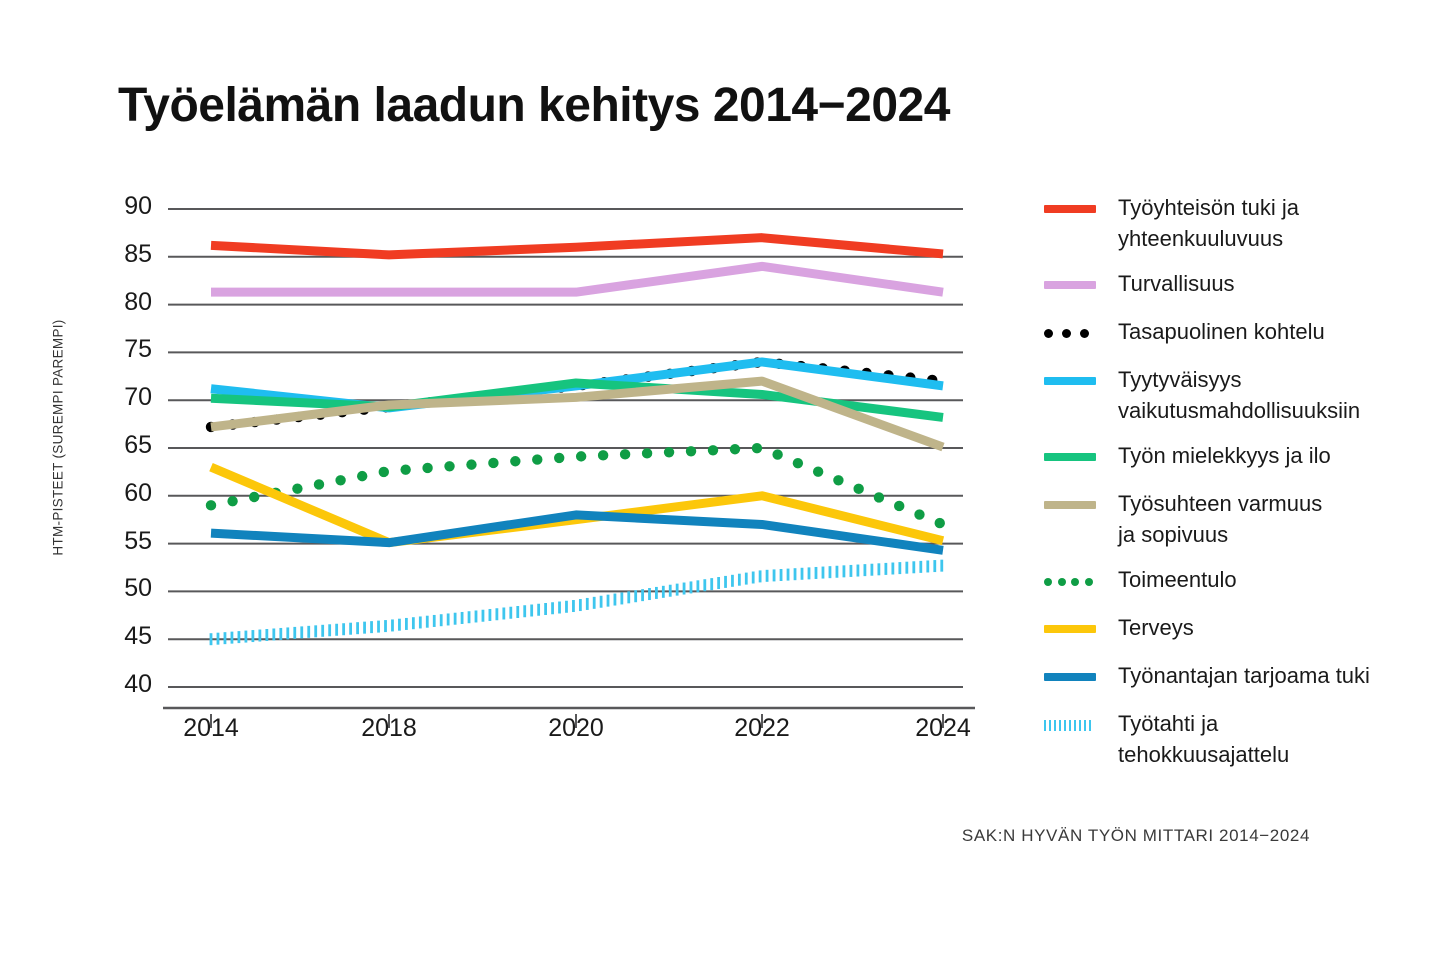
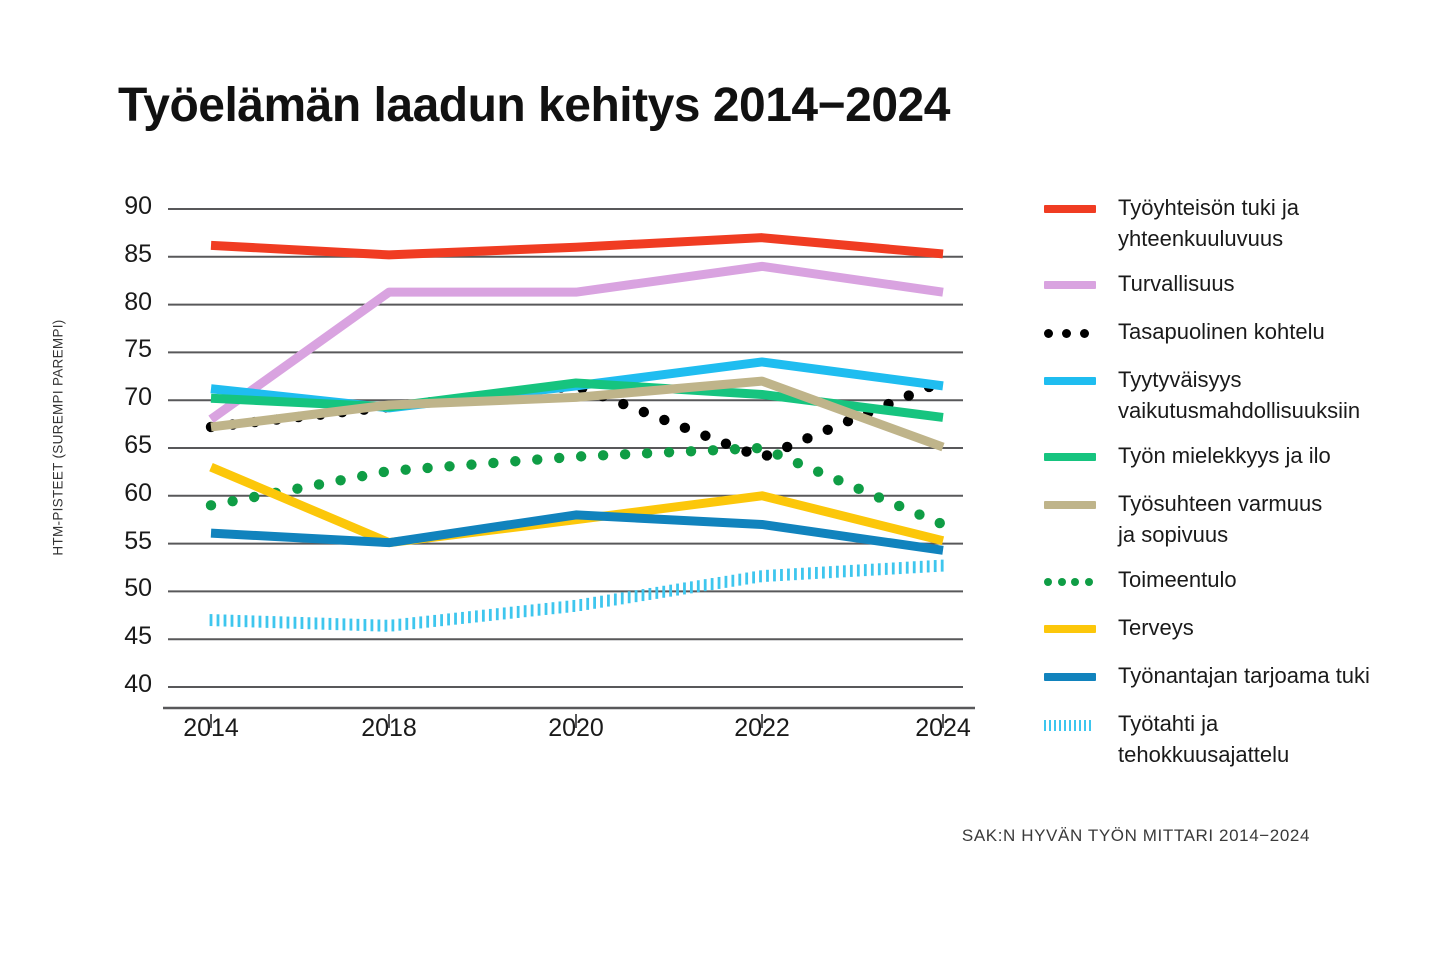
Turvallisuus/2014: 81 -> 68
Työtahti ja tehokkuusajattelu/2014: 45 -> 47
Tasapuolinen kohtelu/2022: 74 -> 64
